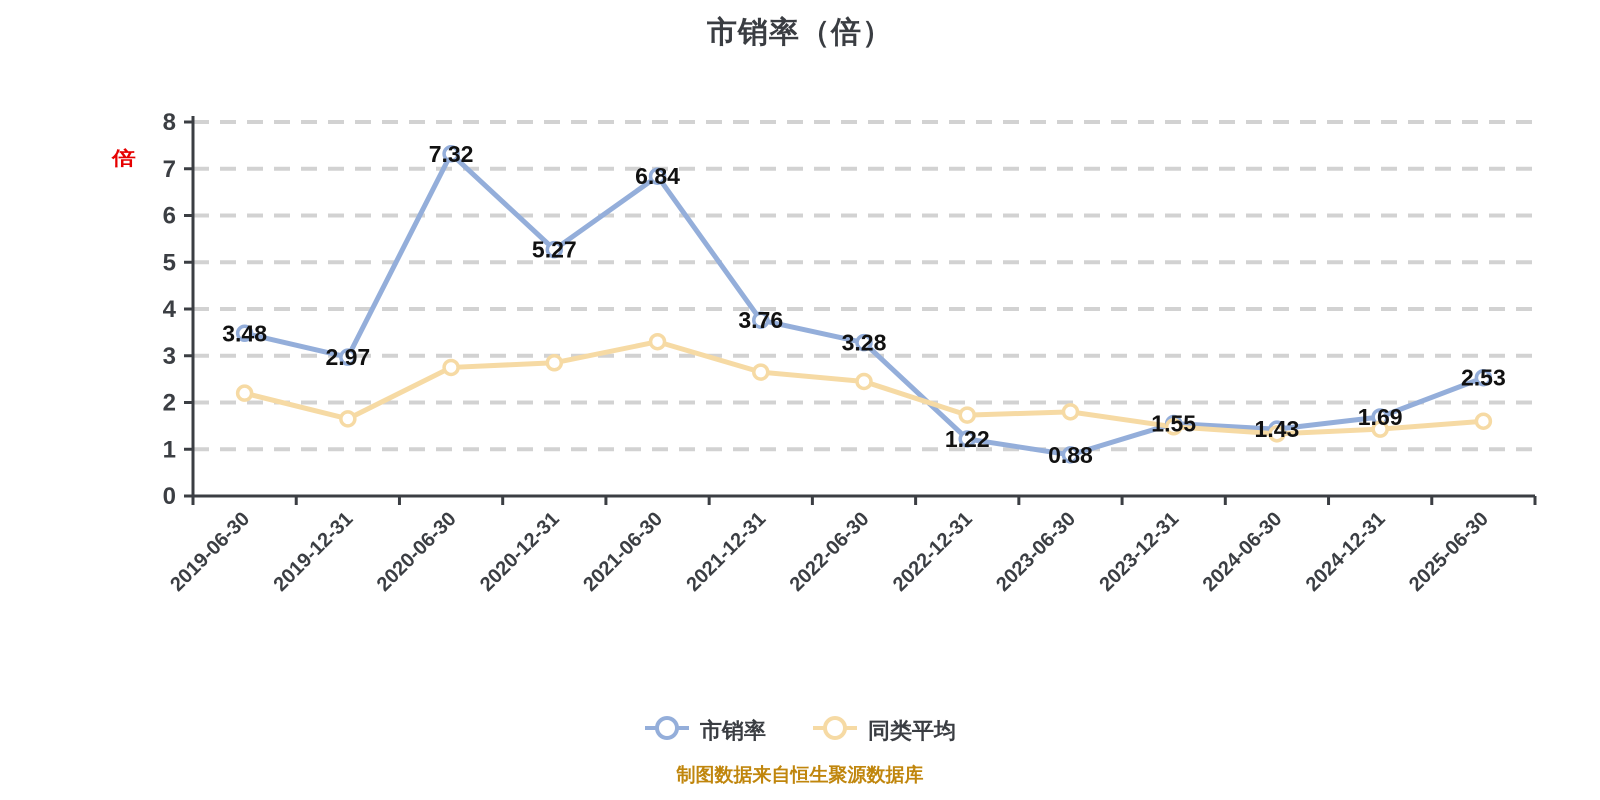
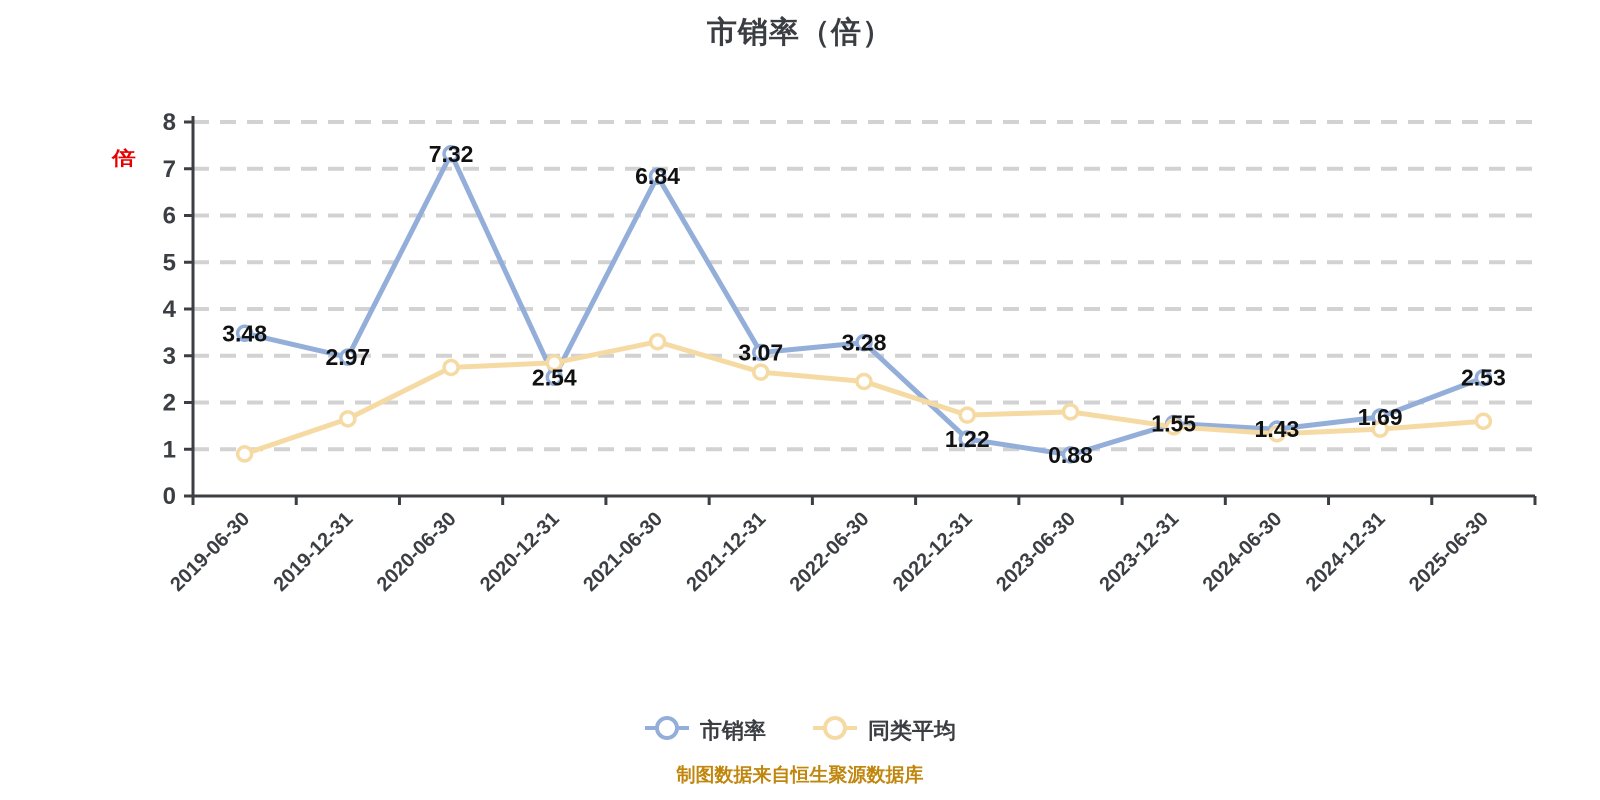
同类平均/2019-06-30: 2.2 -> 0.9
市销率/2020-12-31: 5.27 -> 2.54
市销率/2021-12-31: 3.76 -> 3.07
